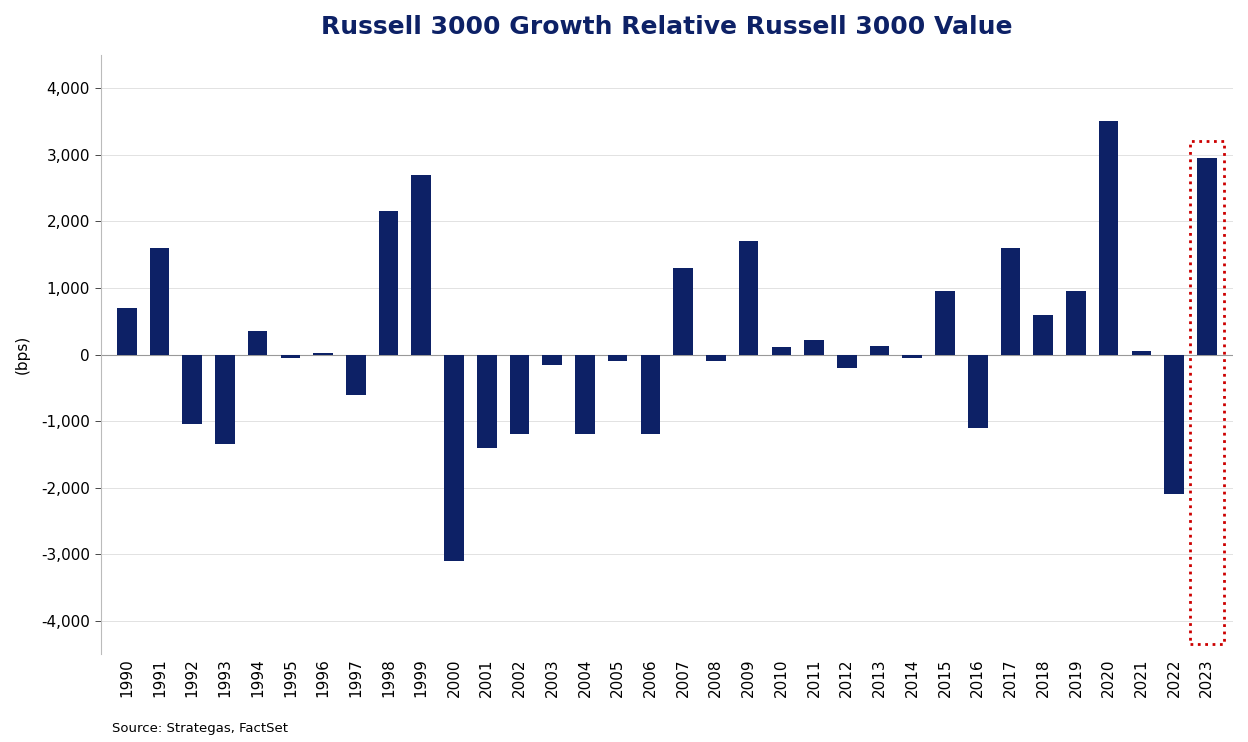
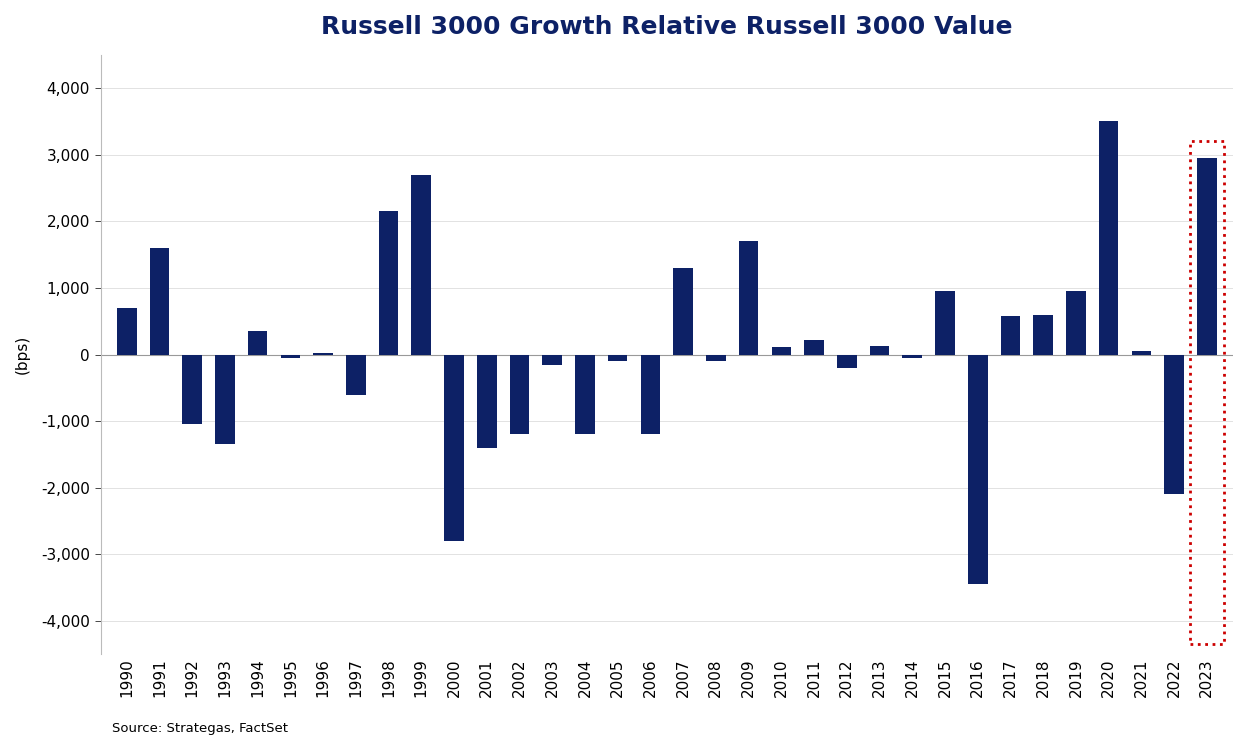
2000: -3,100 -> -2,800
2016: -1,100 -> -3,440
2017: 1,600 -> 580
